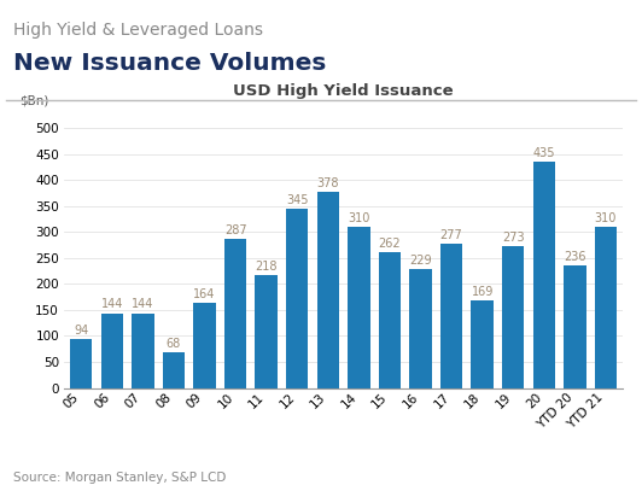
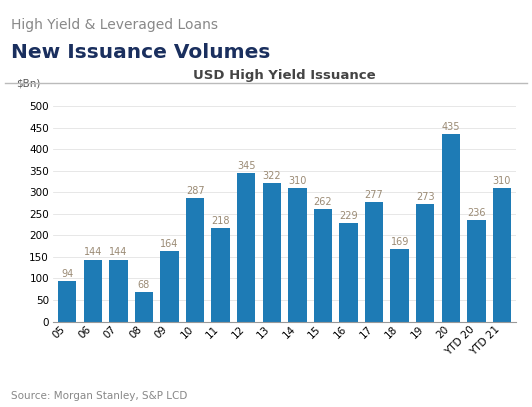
13: 378 -> 322
